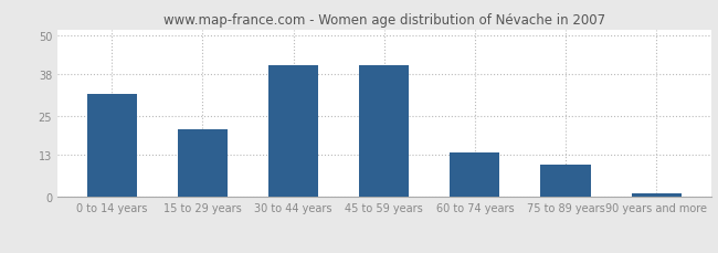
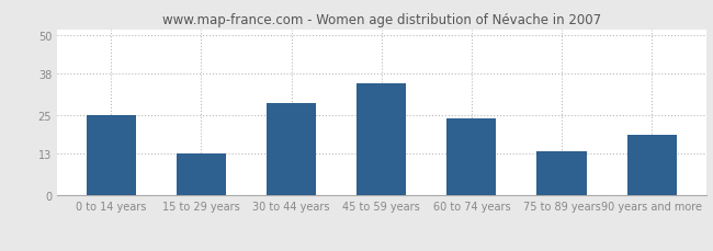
0 to 14 years: 32 -> 25
15 to 29 years: 21 -> 13
30 to 44 years: 41 -> 29
45 to 59 years: 41 -> 35
60 to 74 years: 14 -> 24
75 to 89 years: 10 -> 14
90 years and more: 1 -> 19
